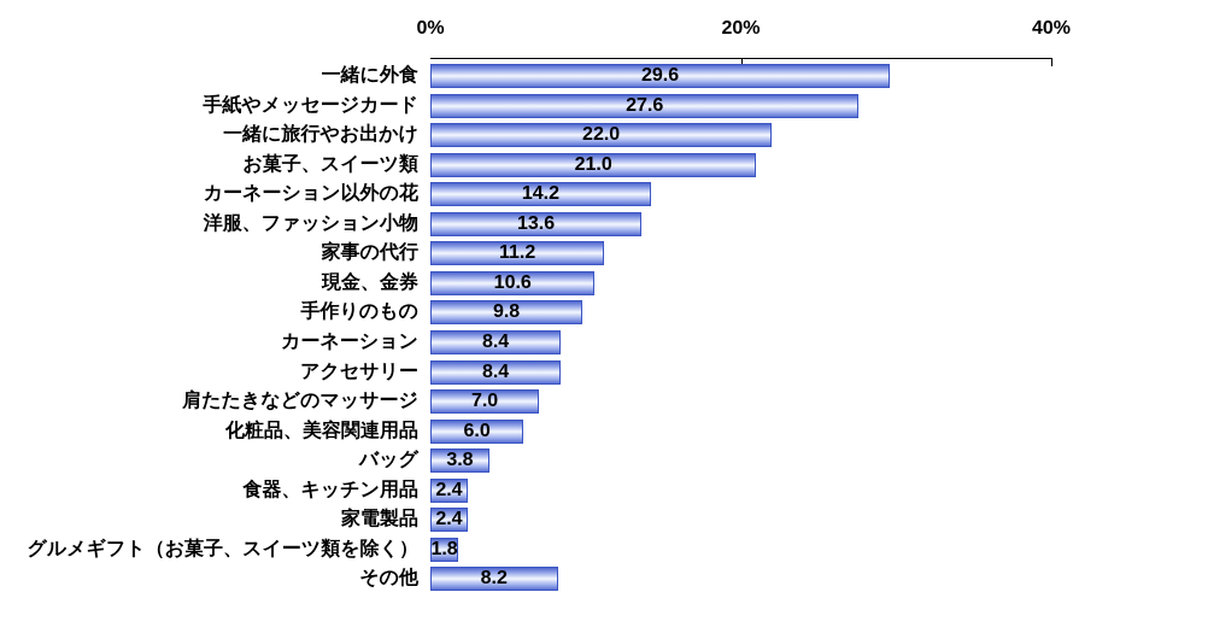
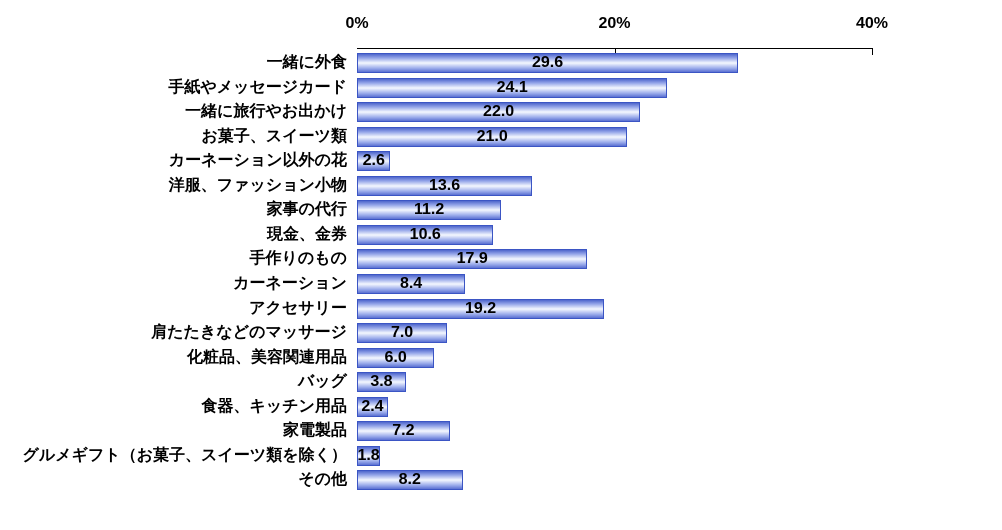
手紙やメッセージカード: 27.6 -> 24.1
カーネーション以外の花: 14.2 -> 2.6
手作りのもの: 9.8 -> 17.9
アクセサリー: 8.4 -> 19.2
家電製品: 2.4 -> 7.2
